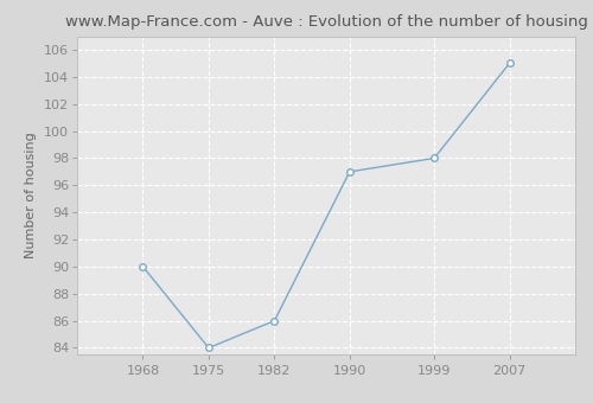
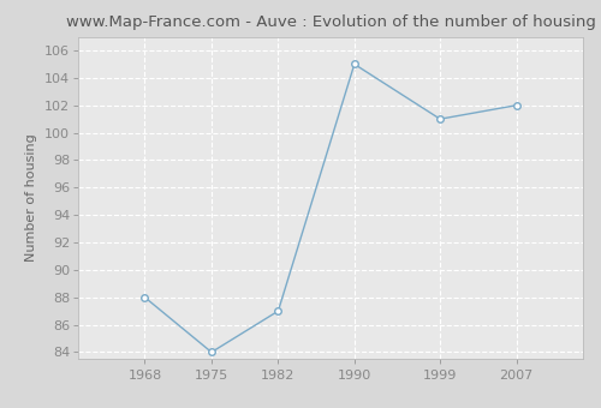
1968: 90 -> 88
1982: 86 -> 87
1990: 97 -> 105
1999: 98 -> 101
2007: 105 -> 102
